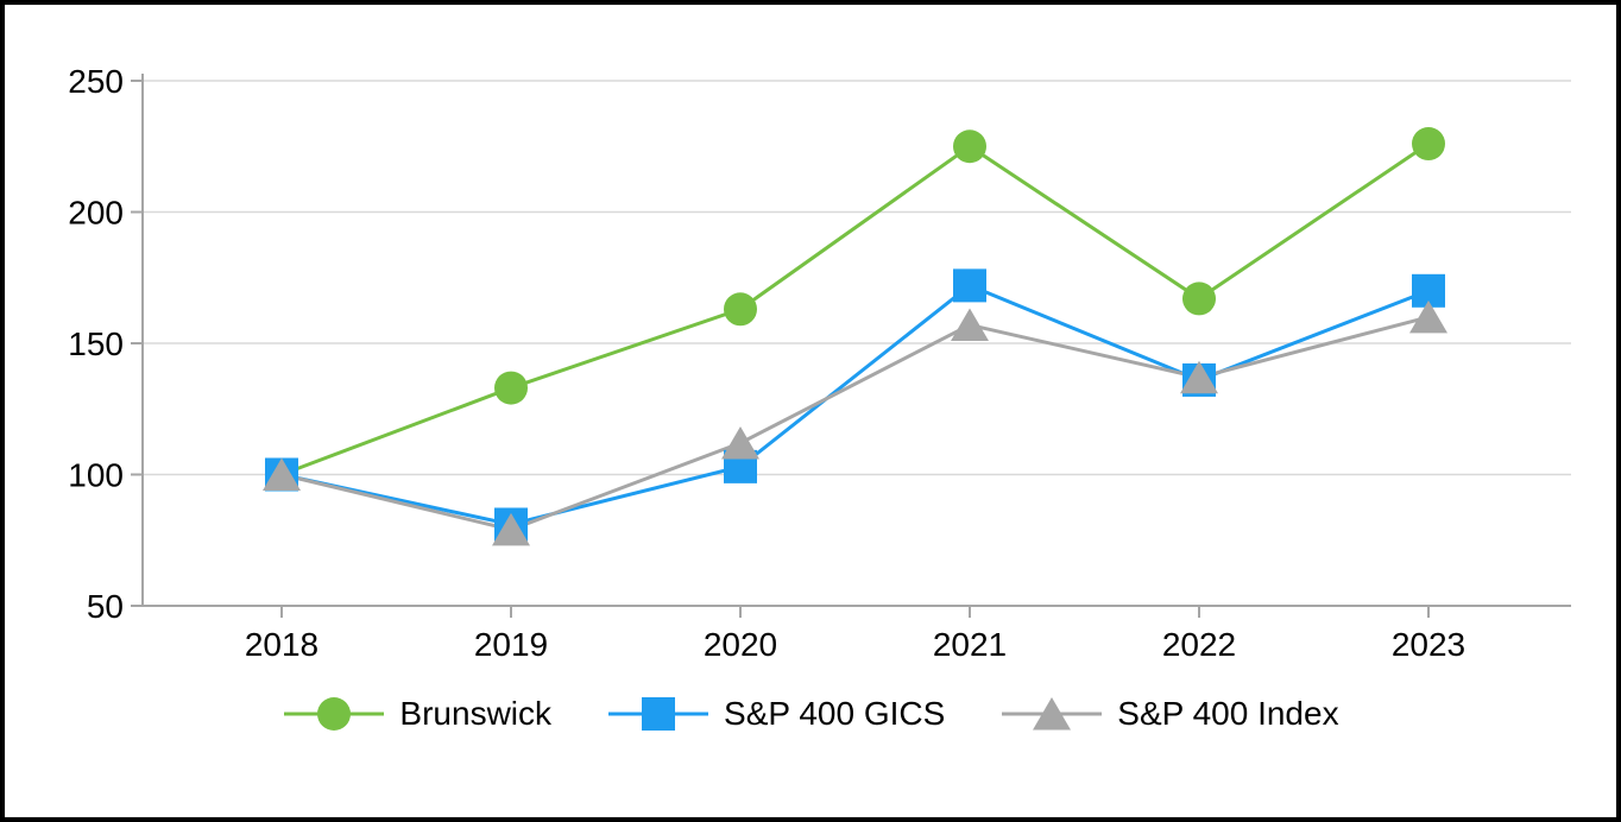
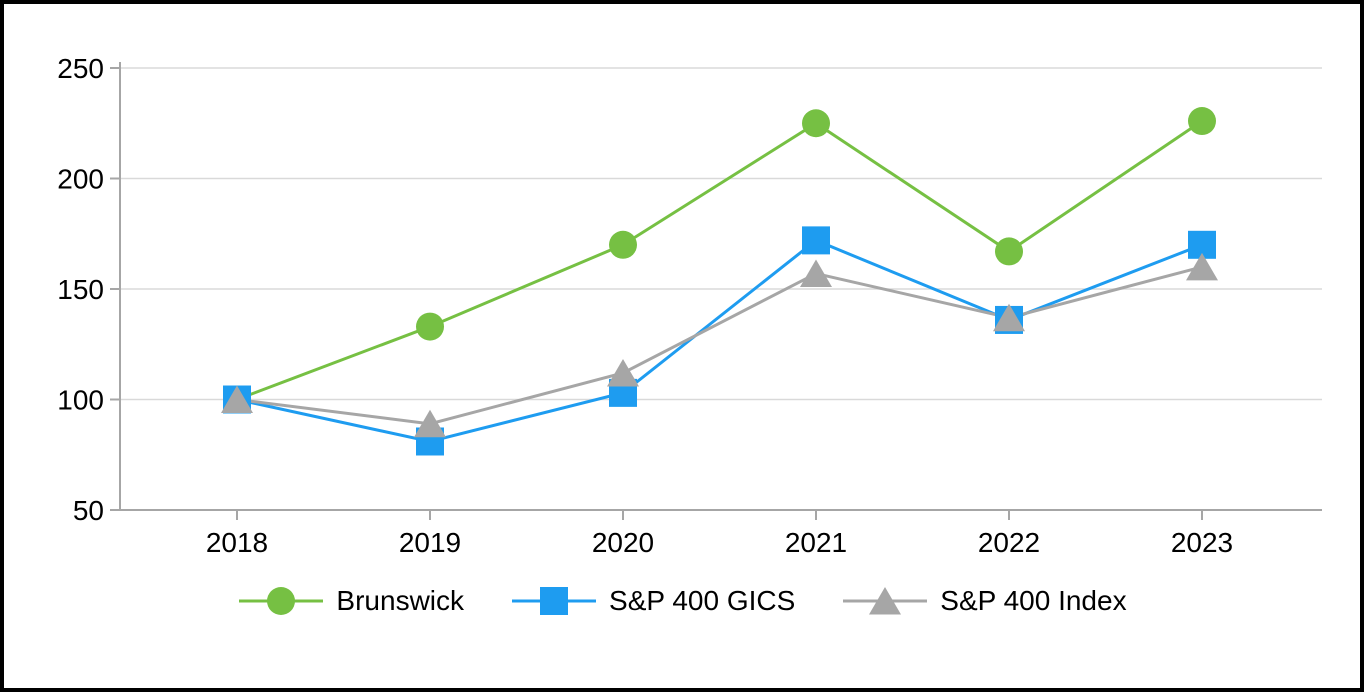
S&P 400 Index/2019: 79 -> 89
Brunswick/2020: 163 -> 170
